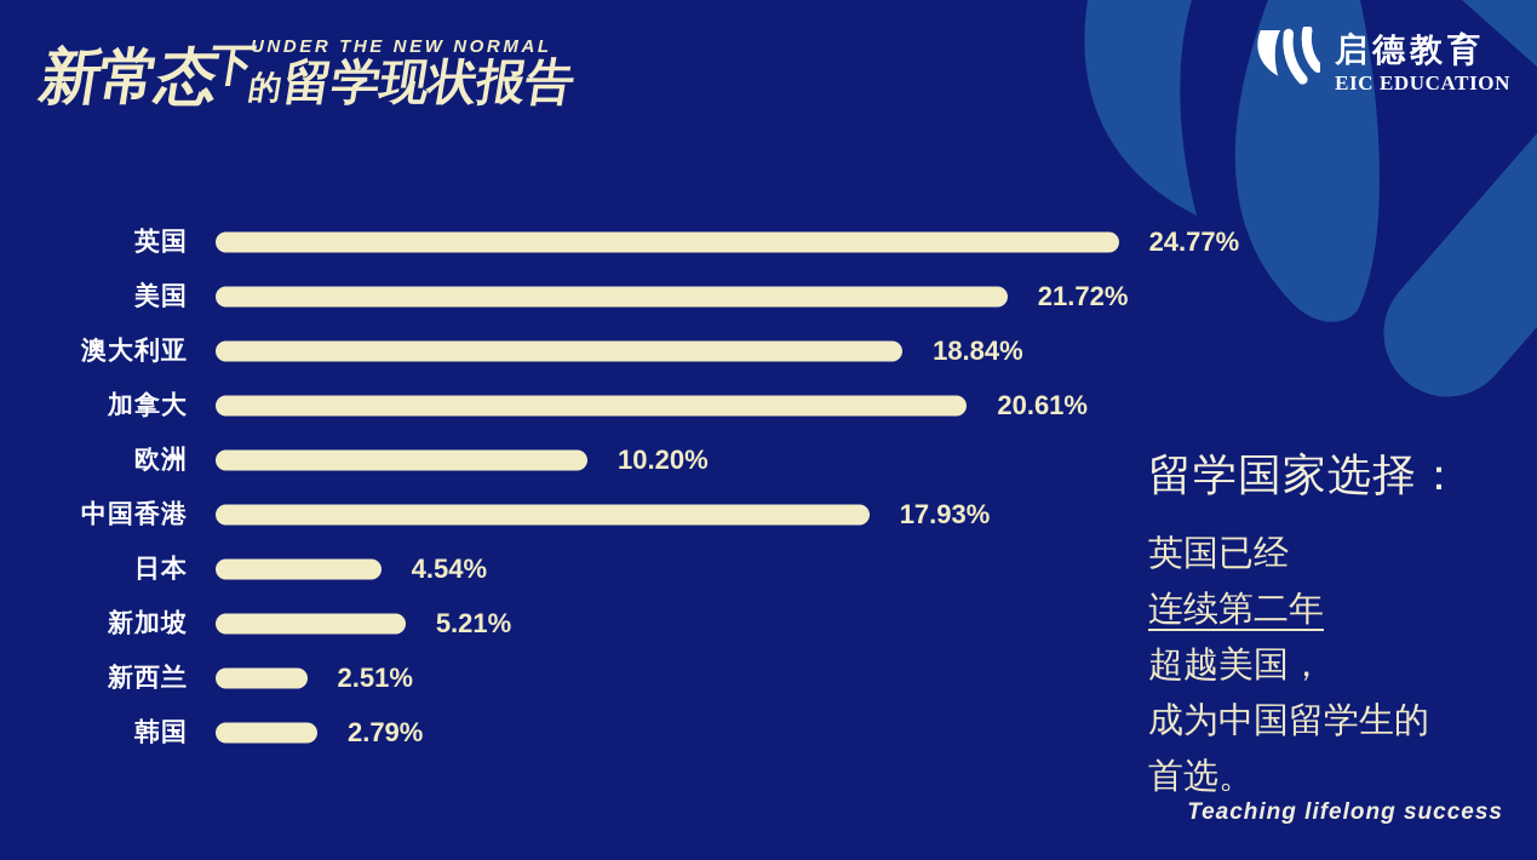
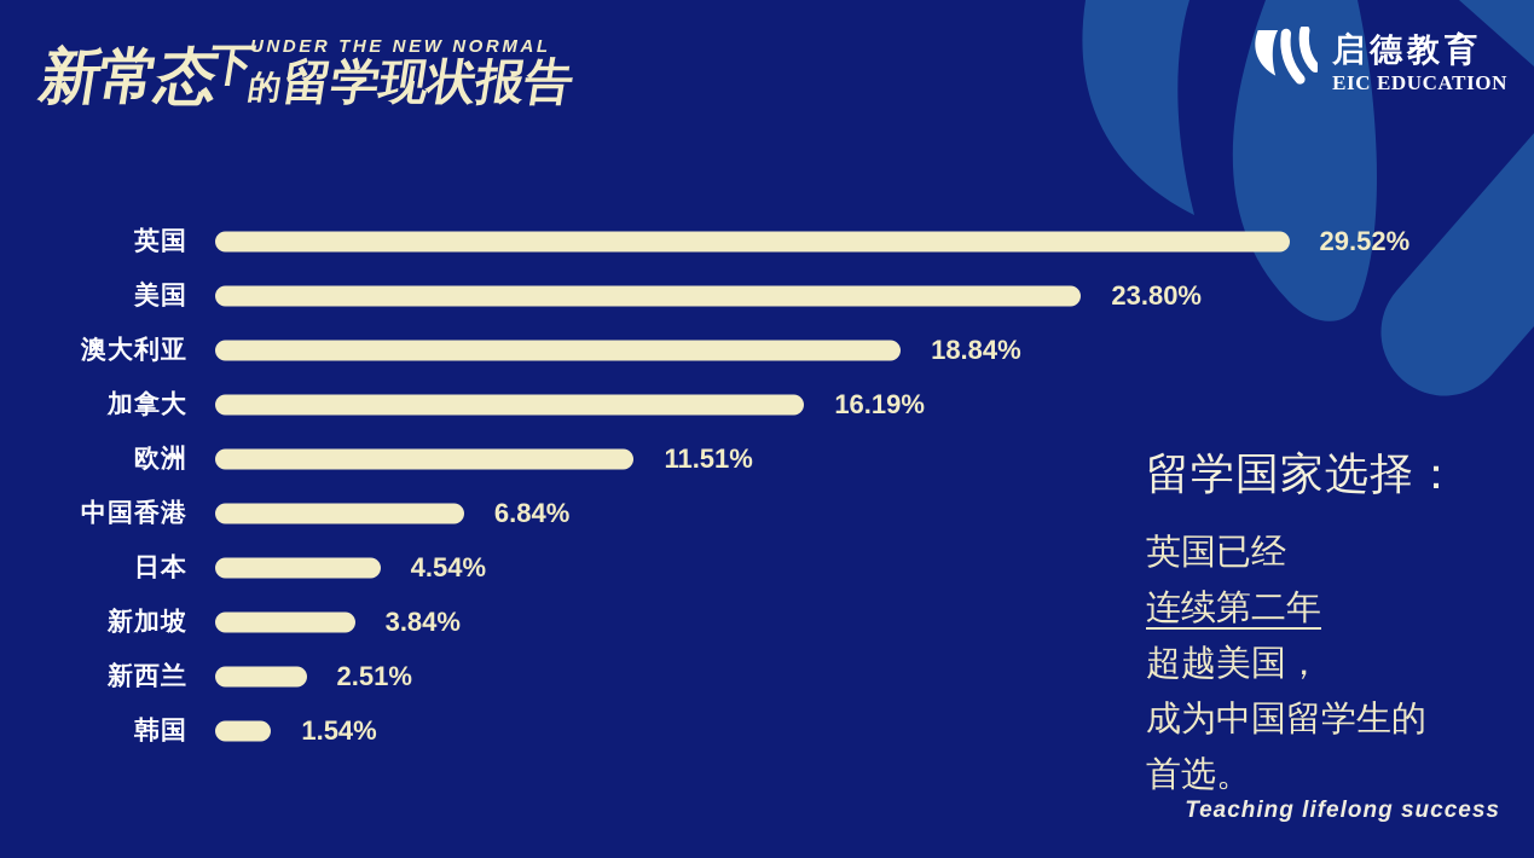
英国: 24.77% -> 29.52%
美国: 21.72% -> 23.80%
加拿大: 20.61% -> 16.19%
欧洲: 10.20% -> 11.51%
中国香港: 17.93% -> 6.84%
新加坡: 5.21% -> 3.84%
韩国: 2.79% -> 1.54%
